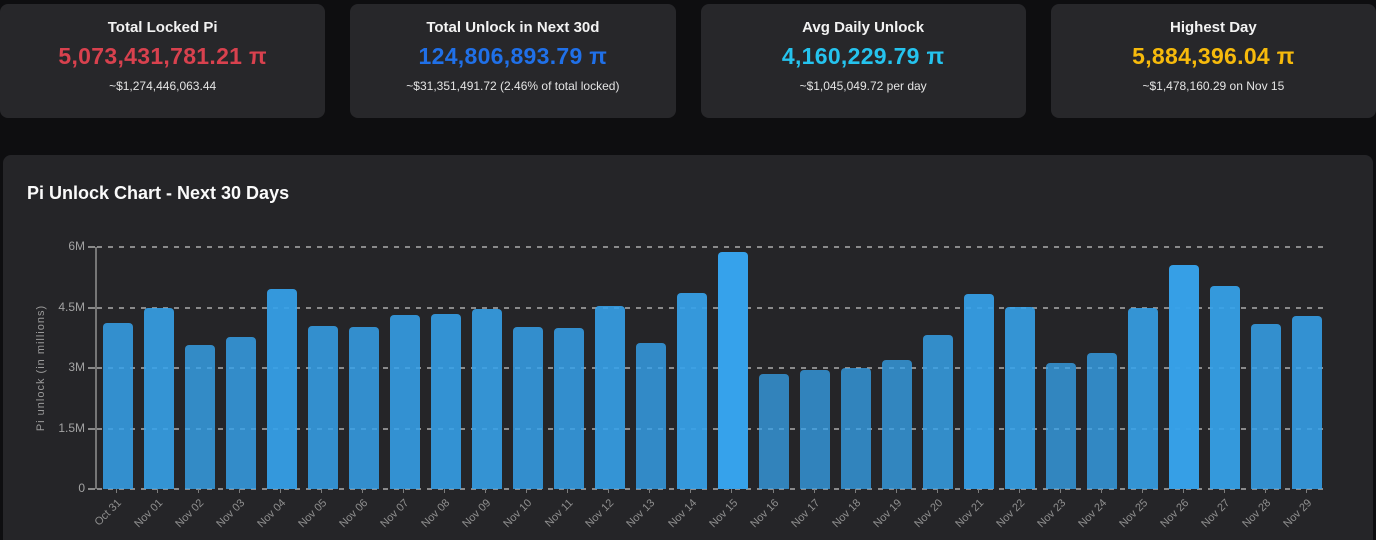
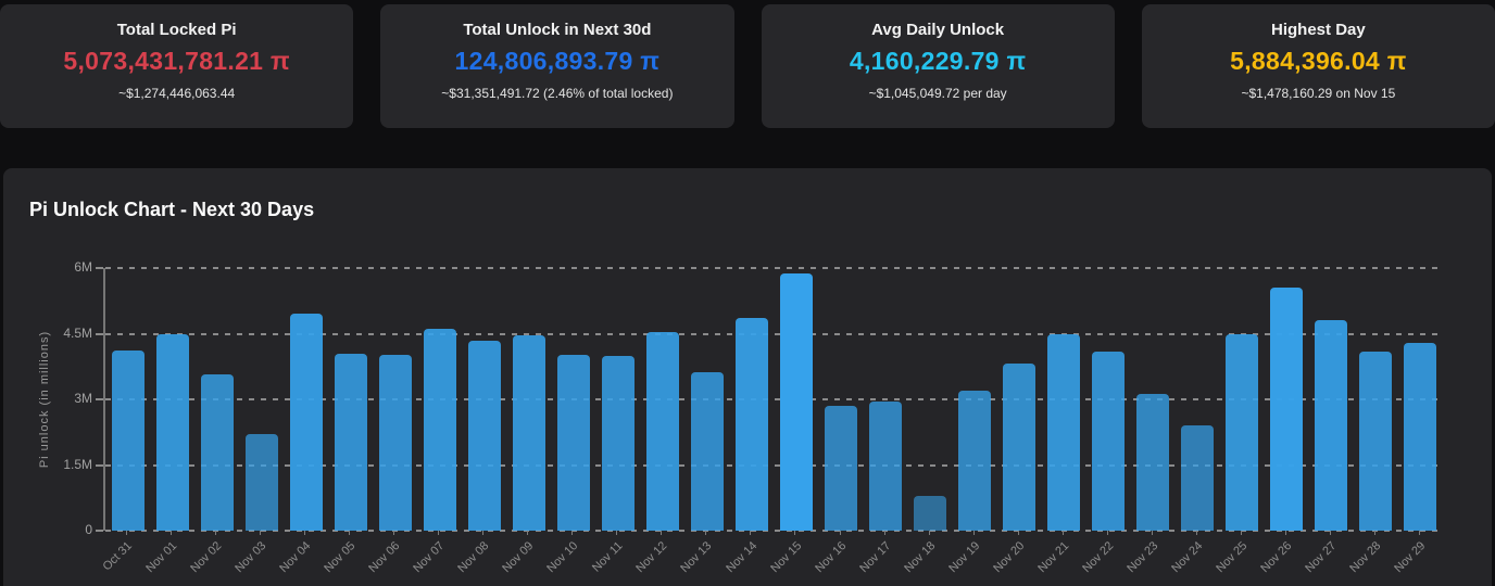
Nov 03: 3.8M -> 2.2M
Nov 07: 4.3M -> 4.6M
Nov 18: 3.0M -> 0.8M
Nov 21: 4.8M -> 4.5M
Nov 22: 4.5M -> 4.1M
Nov 24: 3.4M -> 2.4M
Nov 27: 5.0M -> 4.8M
